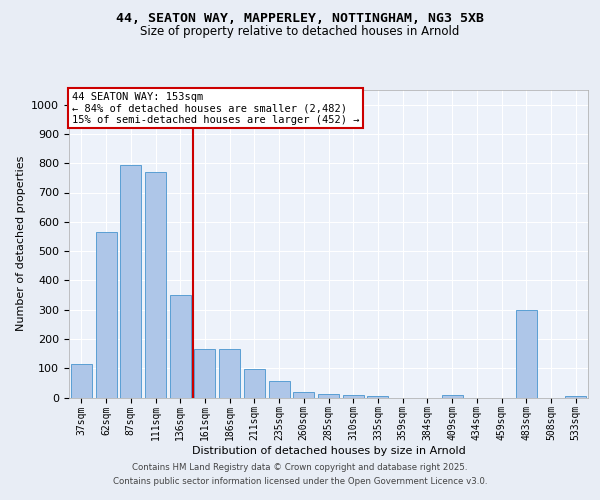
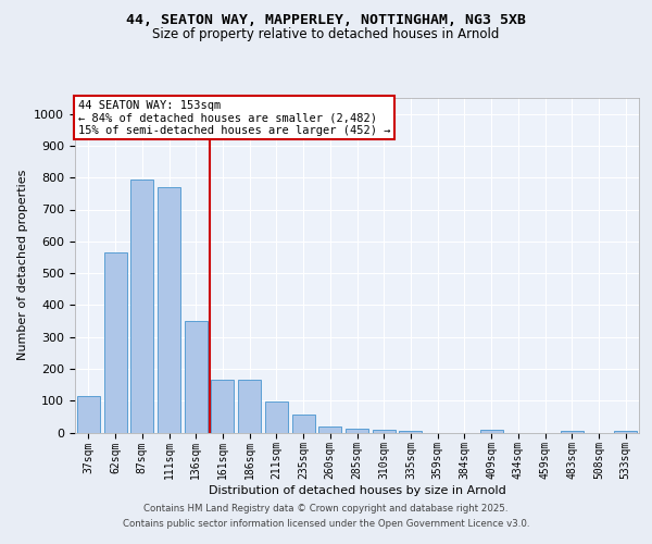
483sqm: 300 -> 5
